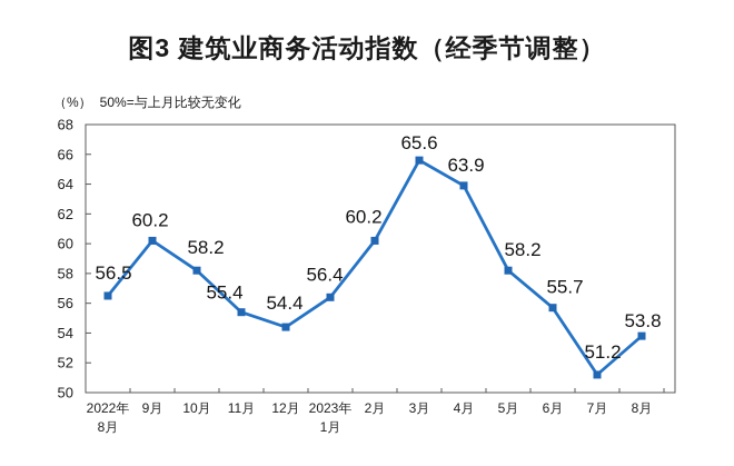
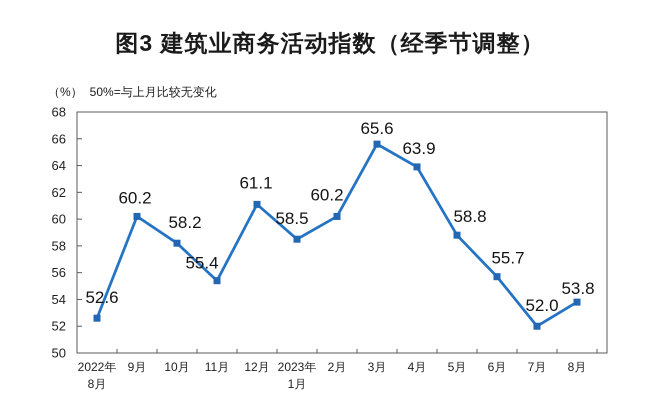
2022年 8月: 56.5 -> 52.6
12月: 54.4 -> 61.1
2023年 1月: 56.4 -> 58.5
5月: 58.2 -> 58.8
7月: 51.2 -> 52.0
